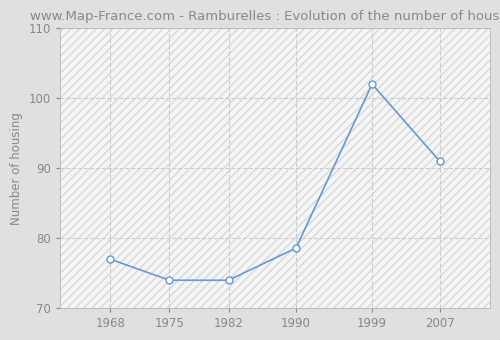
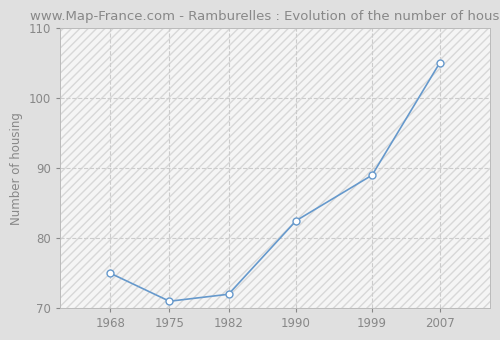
1968: 77.0 -> 75.0
1975: 74.0 -> 71.0
1982: 74.0 -> 72.0
1990: 78.6 -> 82.5
1999: 102.0 -> 89.0
2007: 91.0 -> 105.0
